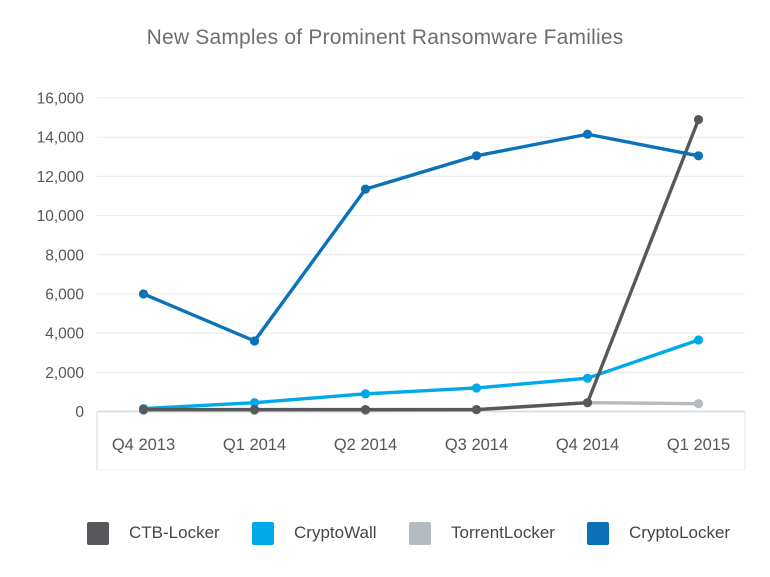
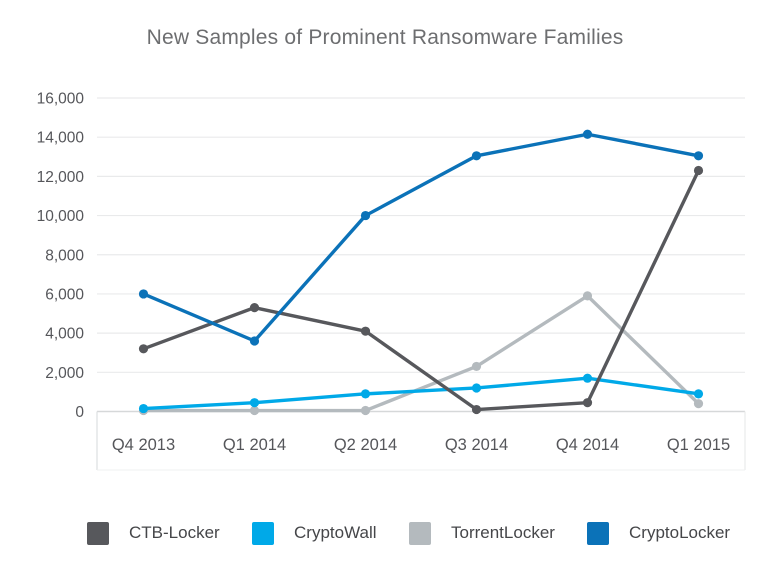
CTB-Locker/Q4 2013: 100 -> 3200
CTB-Locker/Q1 2014: 100 -> 5300
CTB-Locker/Q2 2014: 100 -> 4100
CryptoLocker/Q2 2014: 11400 -> 10000
TorrentLocker/Q3 2014: 100 -> 2300
TorrentLocker/Q4 2014: 400 -> 5900
CTB-Locker/Q1 2015: 14900 -> 12300
CryptoWall/Q1 2015: 3600 -> 900
